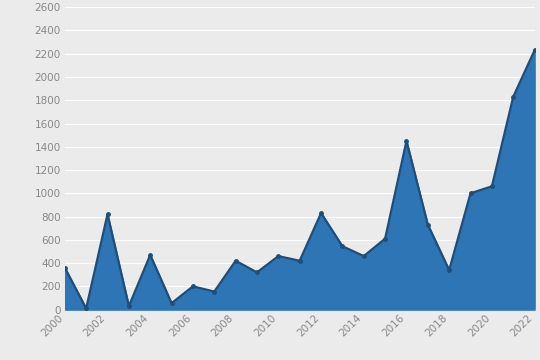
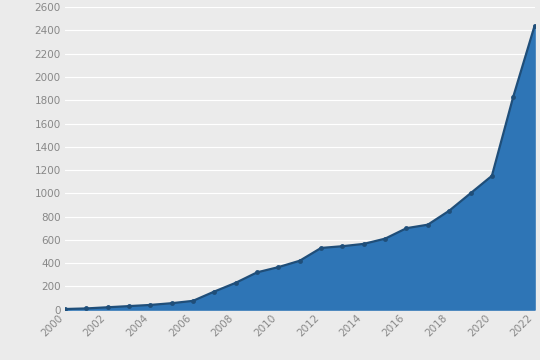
2000: 360 -> 0
2002: 820 -> 20
2004: 470 -> 40
2006: 200 -> 80
2008: 420 -> 230
2010: 460 -> 360
2012: 830 -> 530
2014: 460 -> 560
2016: 1450 -> 700
2018: 340 -> 850
2020: 1060 -> 1150
2022: 2230 -> 2440
